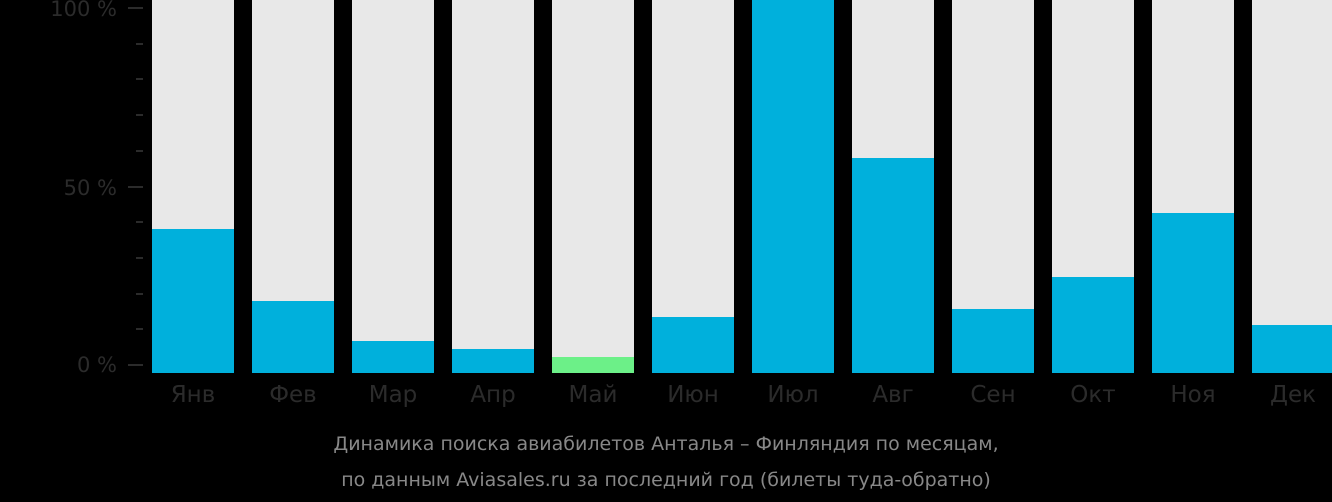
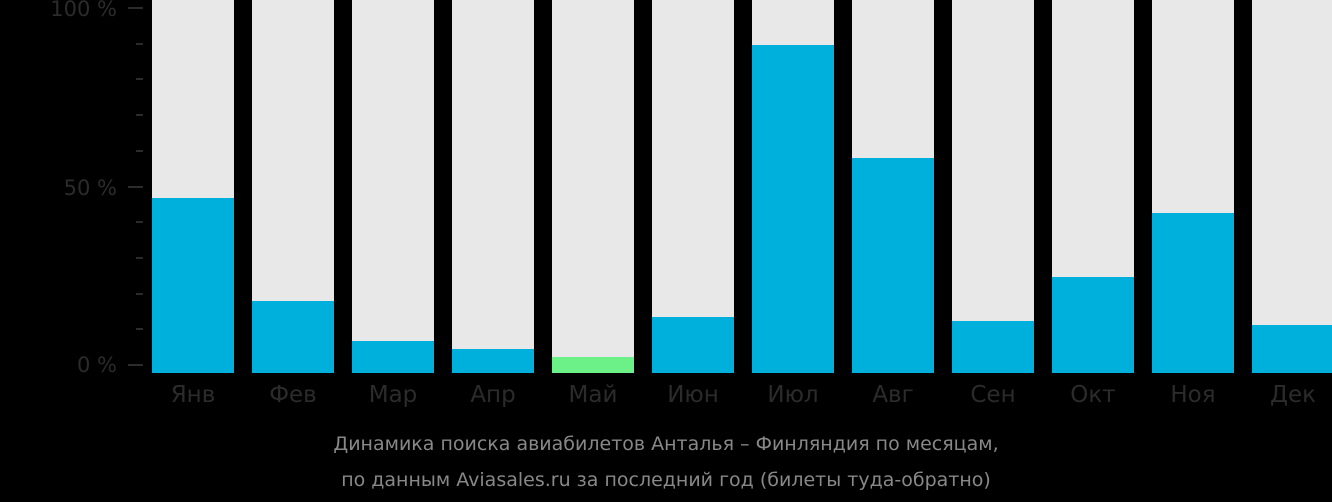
Янв: 39% -> 47%
Июл: 100% -> 88%
Сен: 17% -> 14%
